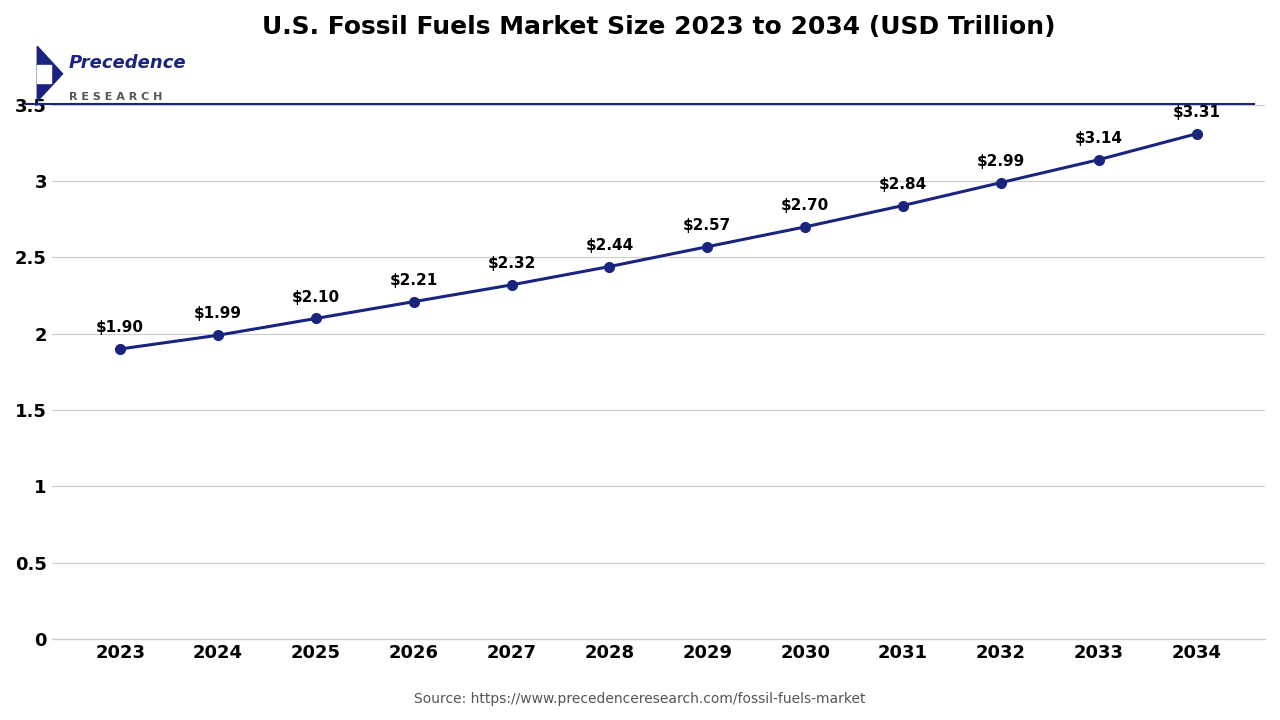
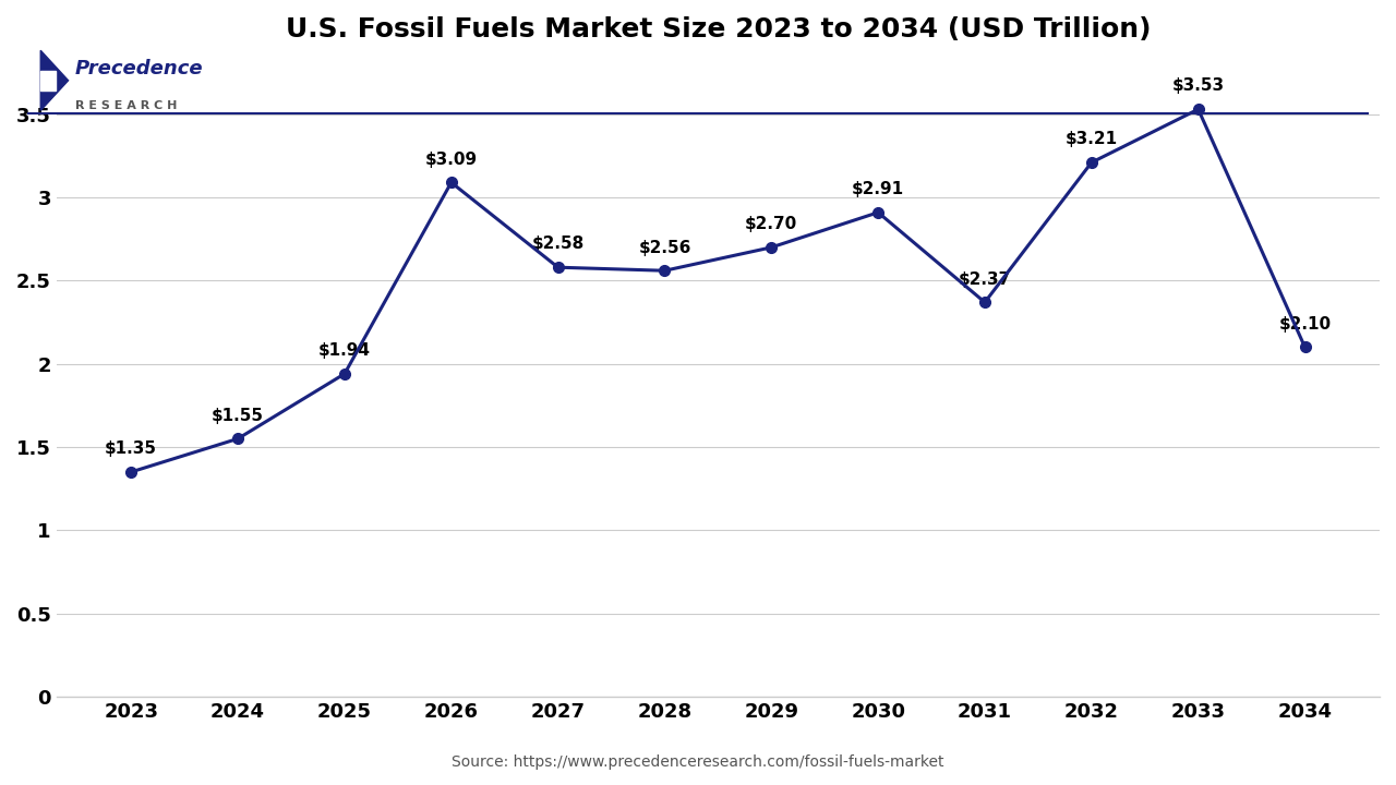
2023: $1.90 -> $1.35
2024: $1.99 -> $1.55
2025: $2.10 -> $1.94
2026: $2.21 -> $3.09
2027: $2.32 -> $2.58
2028: $2.44 -> $2.56
2029: $2.57 -> $2.70
2030: $2.70 -> $2.91
2031: $2.84 -> $2.37
2032: $2.99 -> $3.21
2033: $3.14 -> $3.53
2034: $3.31 -> $2.10
